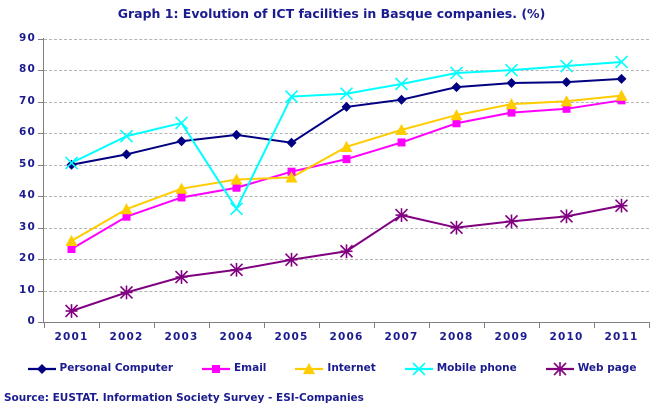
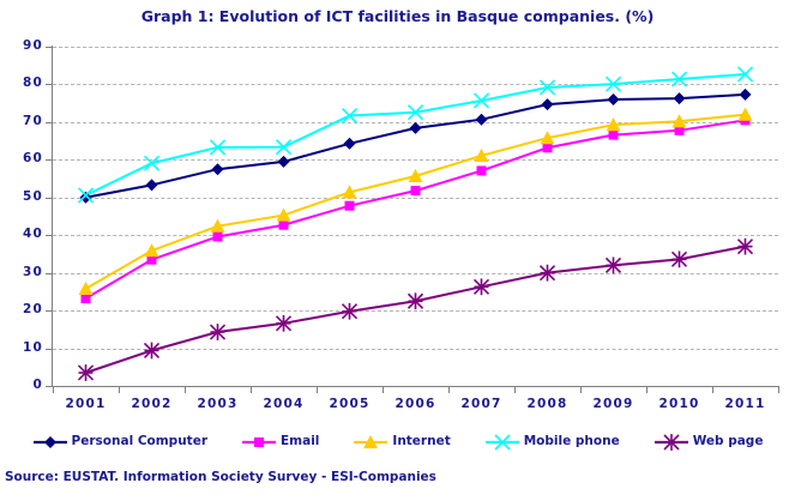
Mobile phone/2004: 36 -> 63
Personal Computer/2005: 57 -> 64
Internet/2005: 46 -> 51
Web page/2007: 34 -> 26
